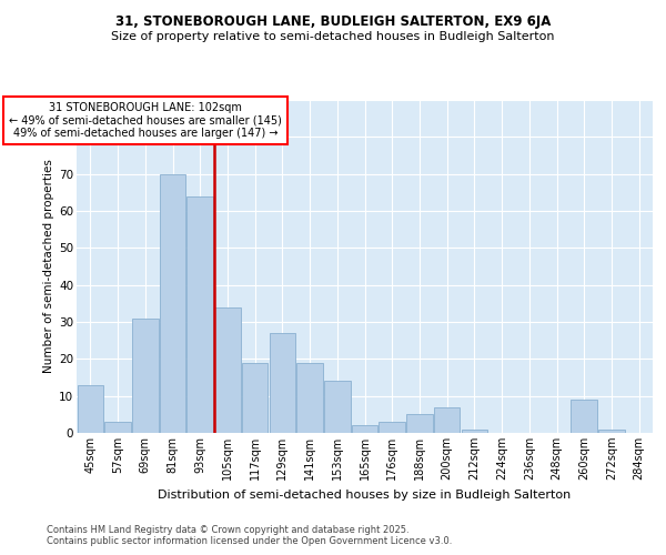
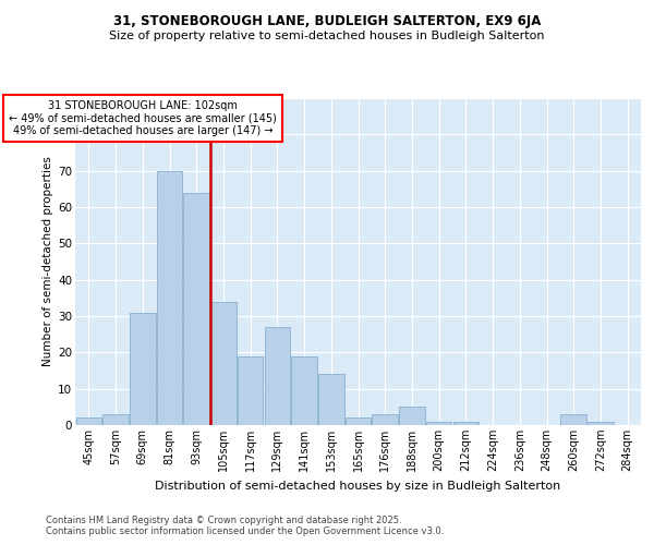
45sqm: 13 -> 2
200sqm: 7 -> 1
260sqm: 9 -> 3
